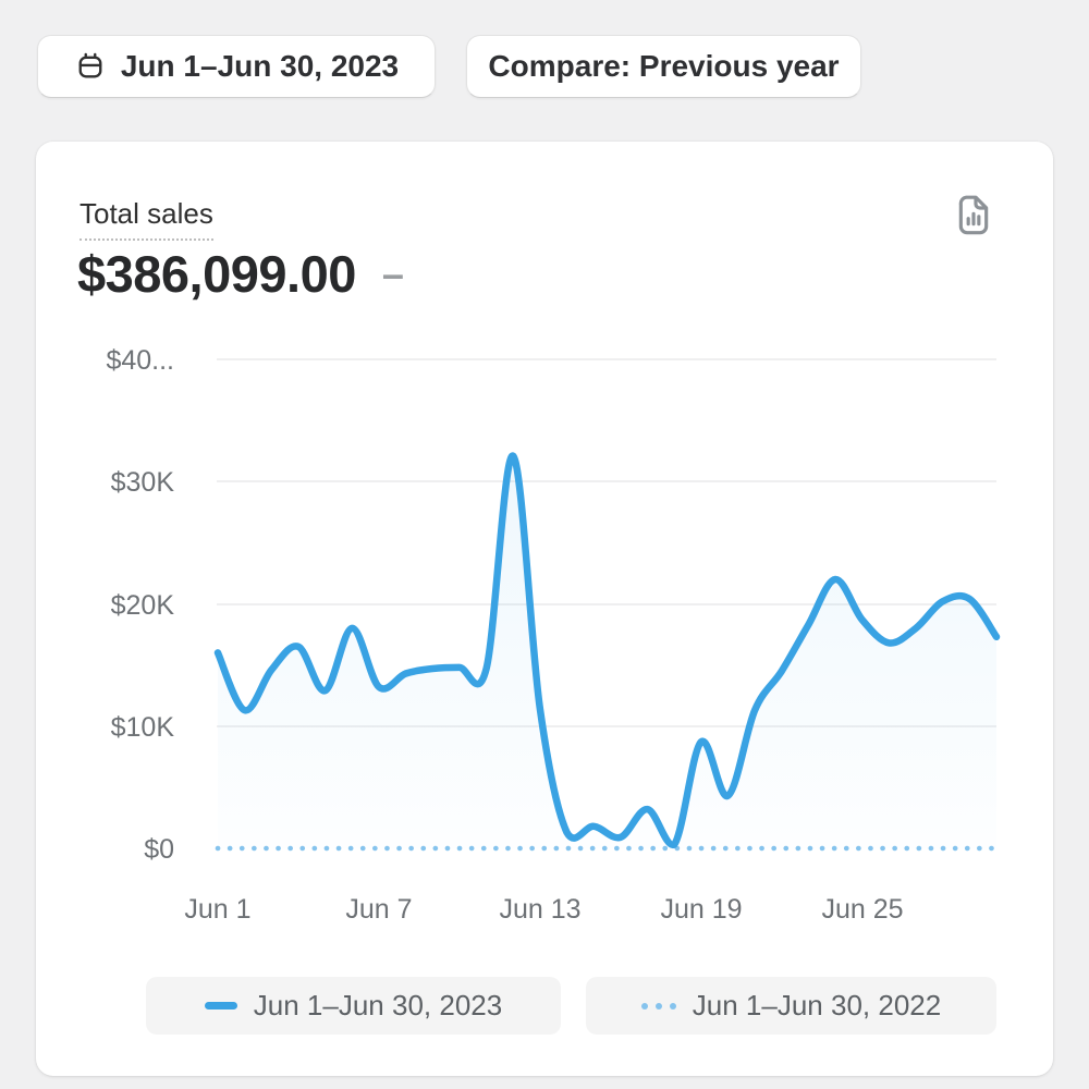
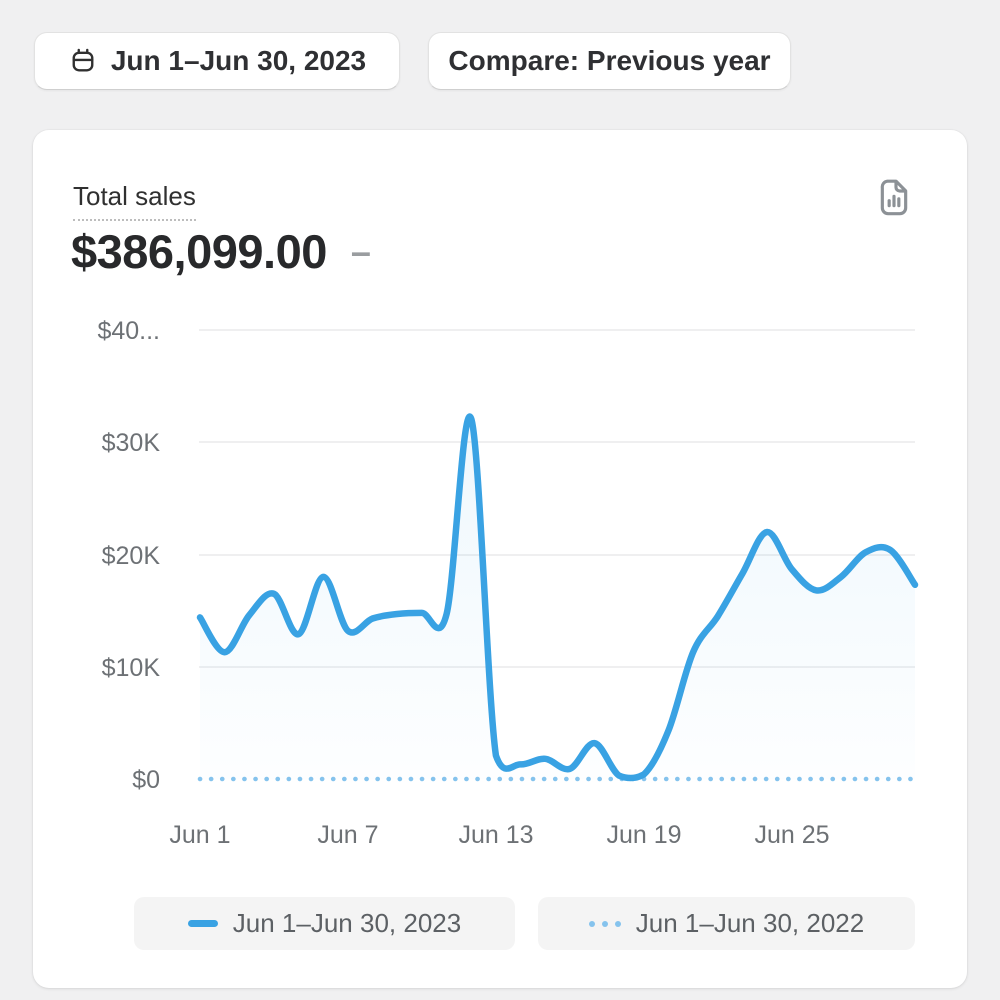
Jun 1–Jun 30, 2023/Jun 1: $16.0K -> $14.4K
Jun 1–Jun 30, 2023/Jun 13: $11.4K -> $2.1K
Jun 1–Jun 30, 2023/Jun 19: $8.7K -> $0.4K
